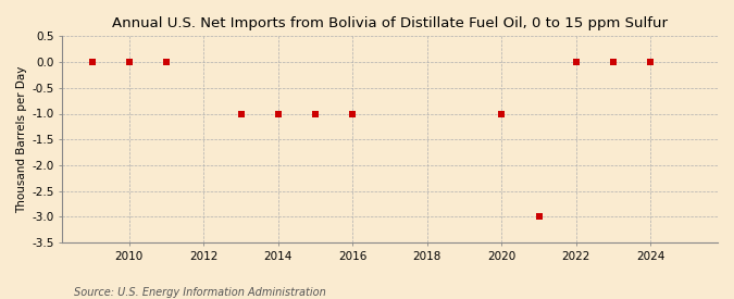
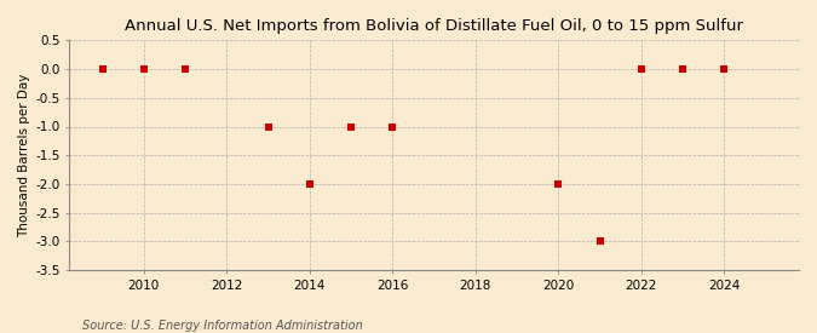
2014: -1 -> -2
2020: -1 -> -2
